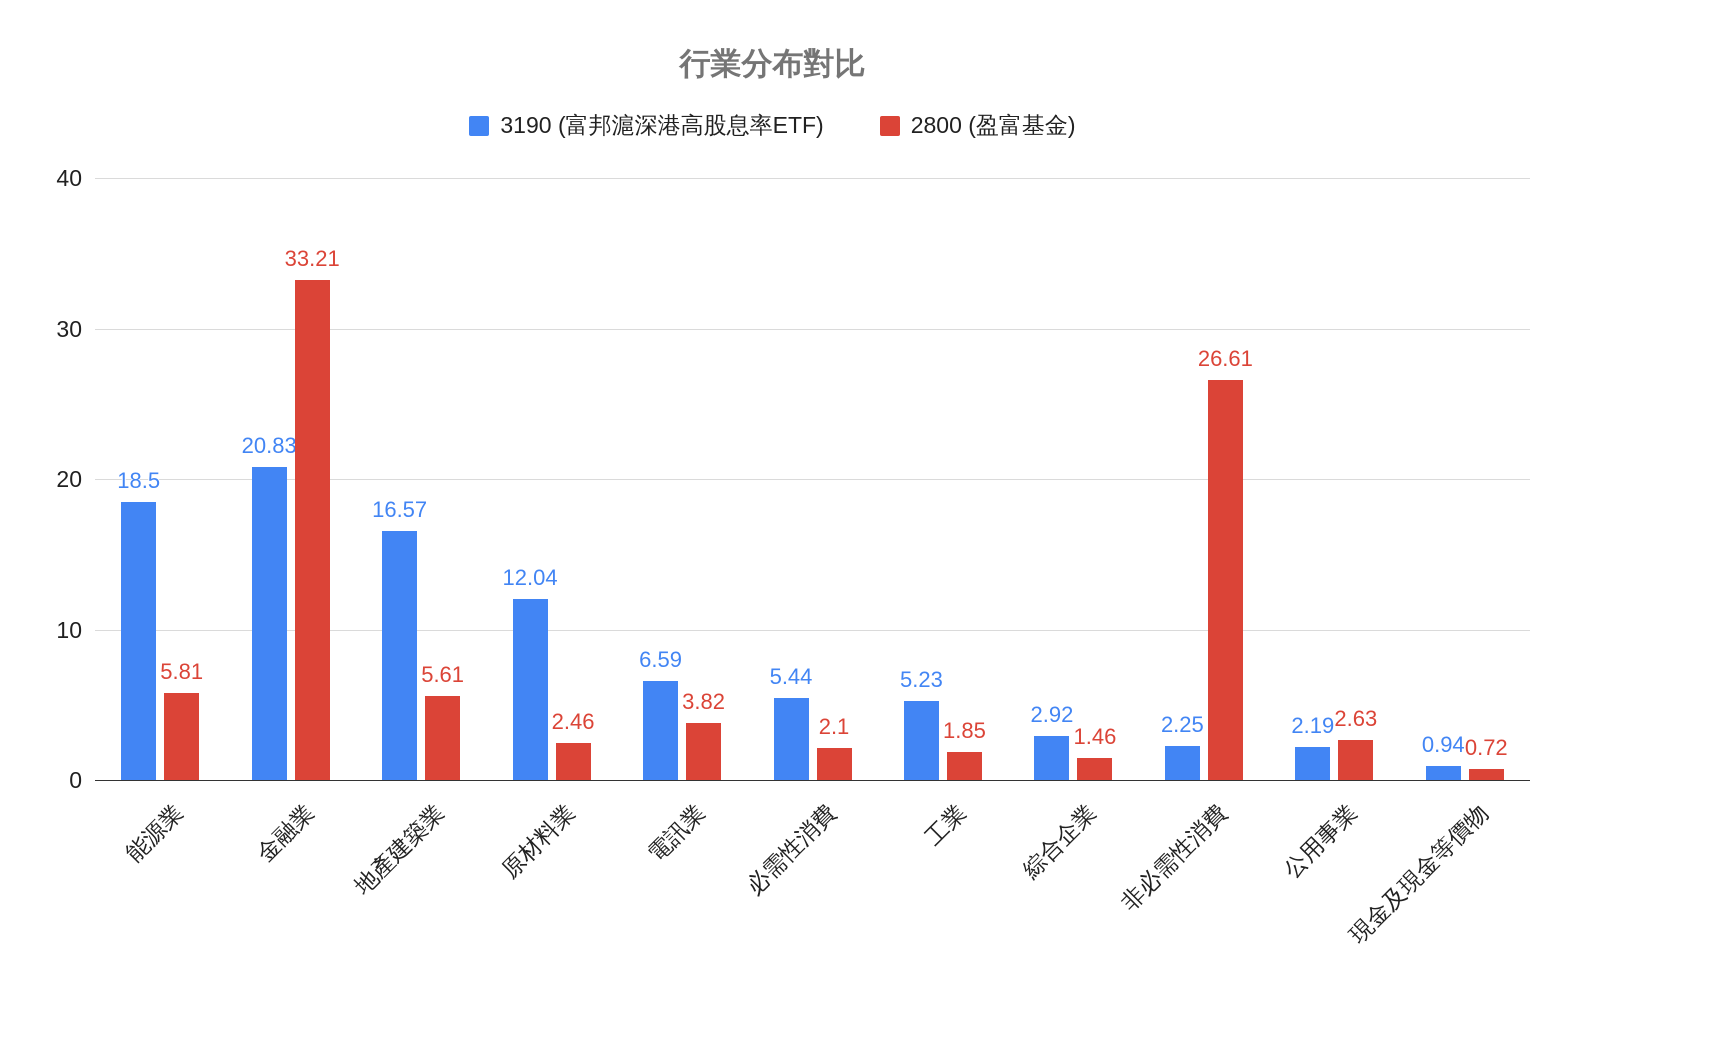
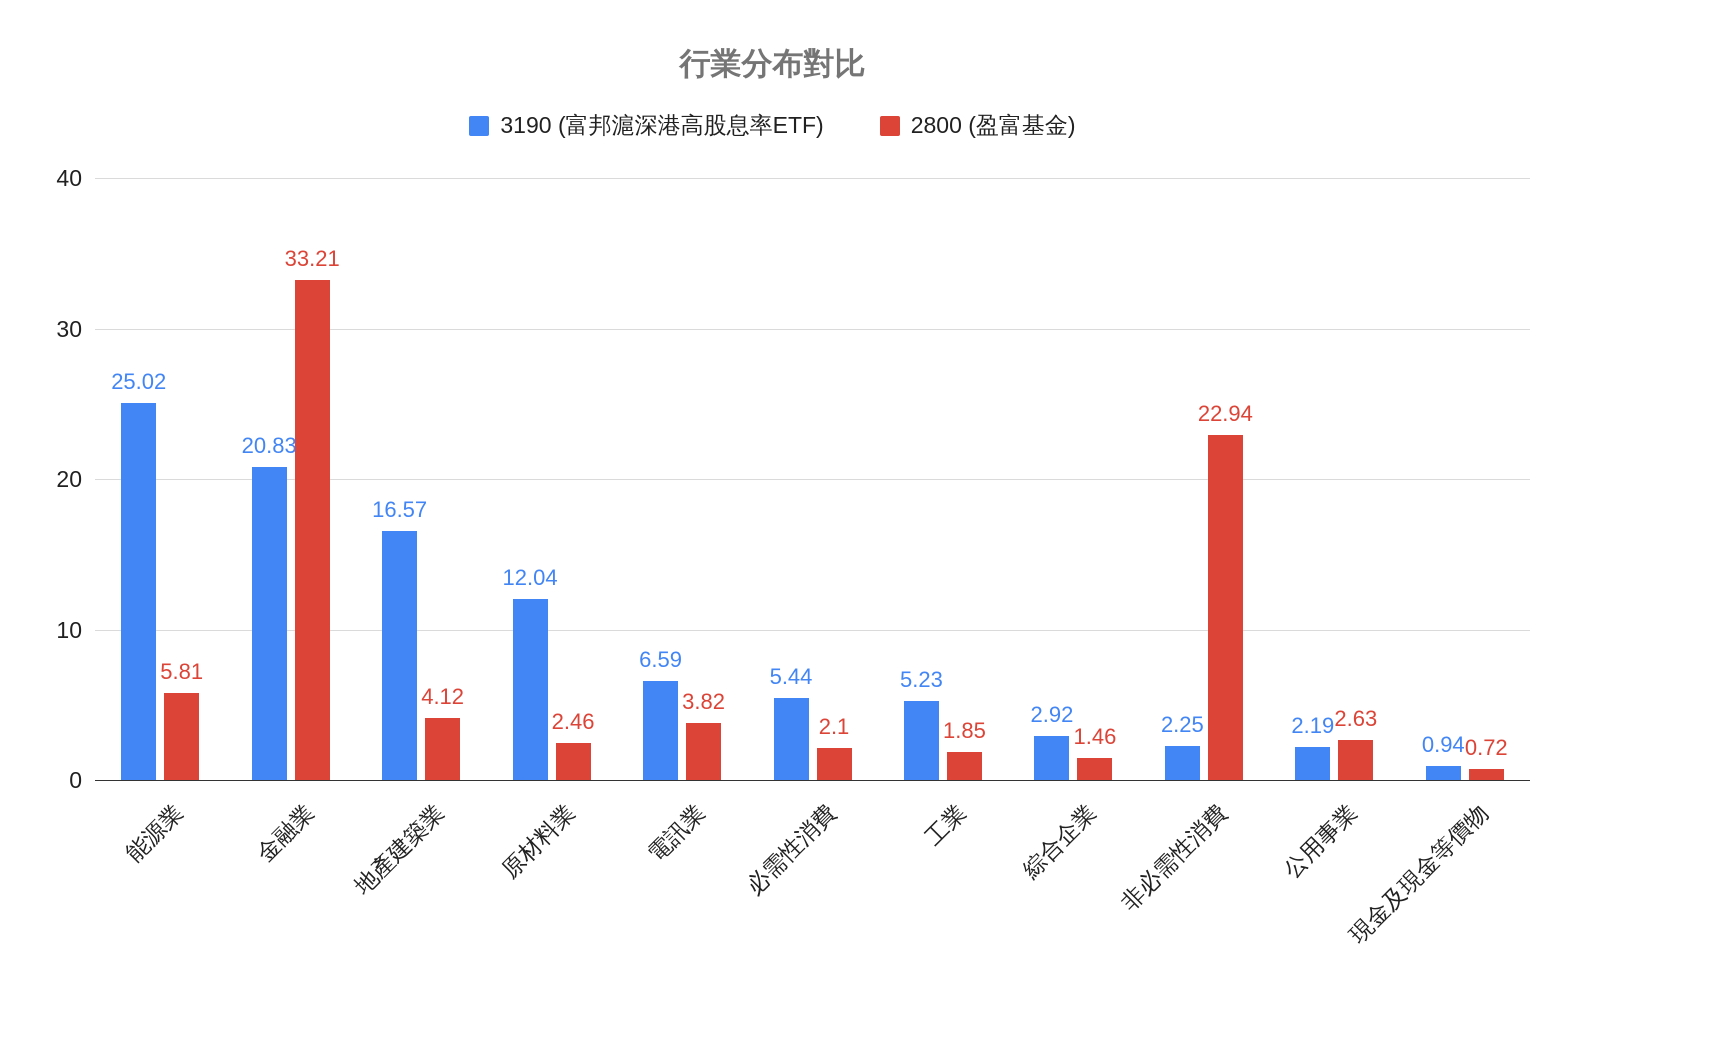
3190 (富邦滬深港高股息率ETF)/能源業: 18.5 -> 25.02
2800 (盈富基金)/地產建築業: 5.61 -> 4.12
2800 (盈富基金)/非必需性消費: 26.61 -> 22.94
